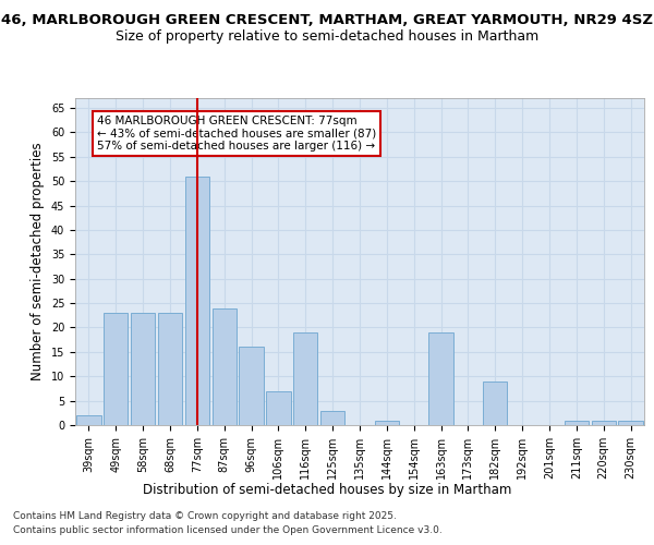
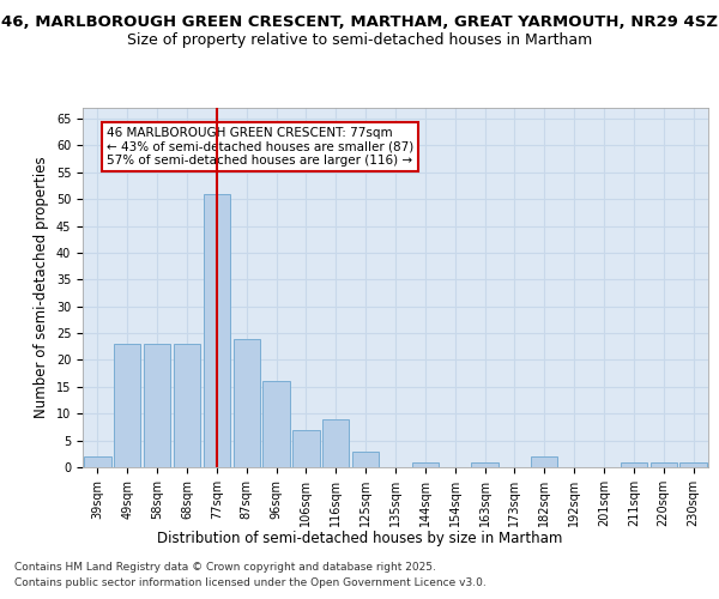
116sqm: 19 -> 9
163sqm: 19 -> 1
182sqm: 9 -> 2
